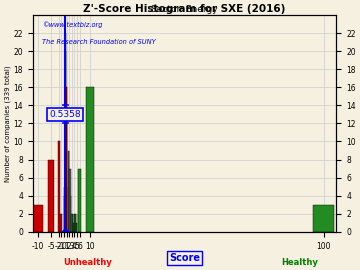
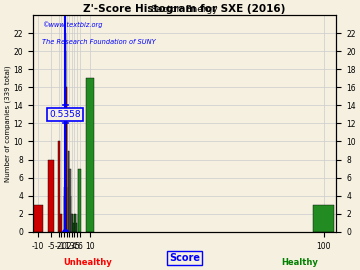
10: 16 -> 17
